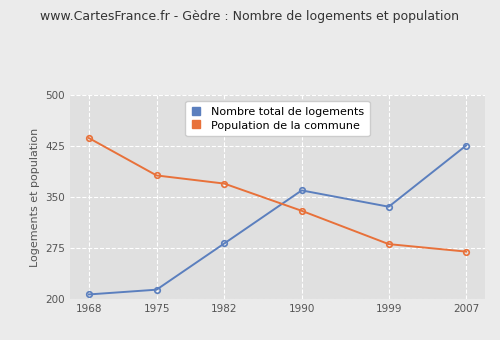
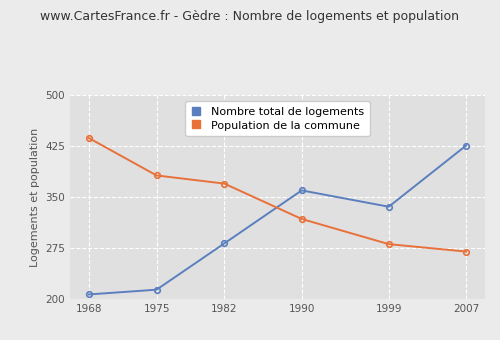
Population de la commune/1990: 330 -> 318
